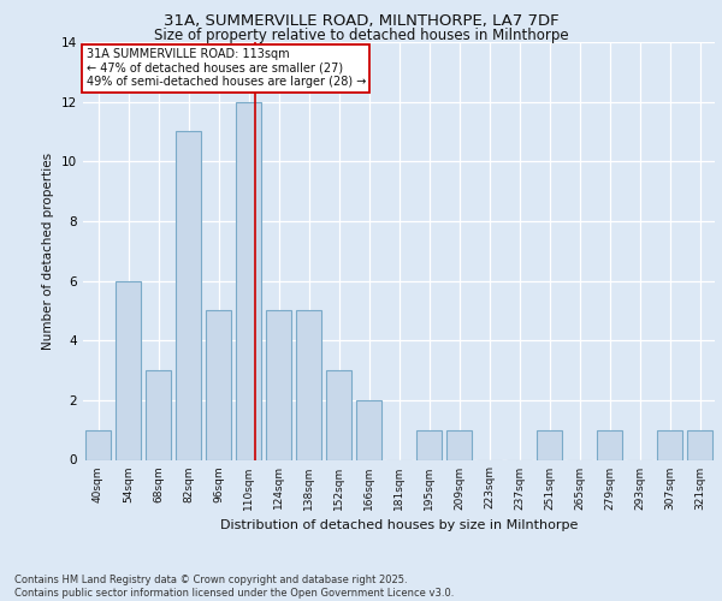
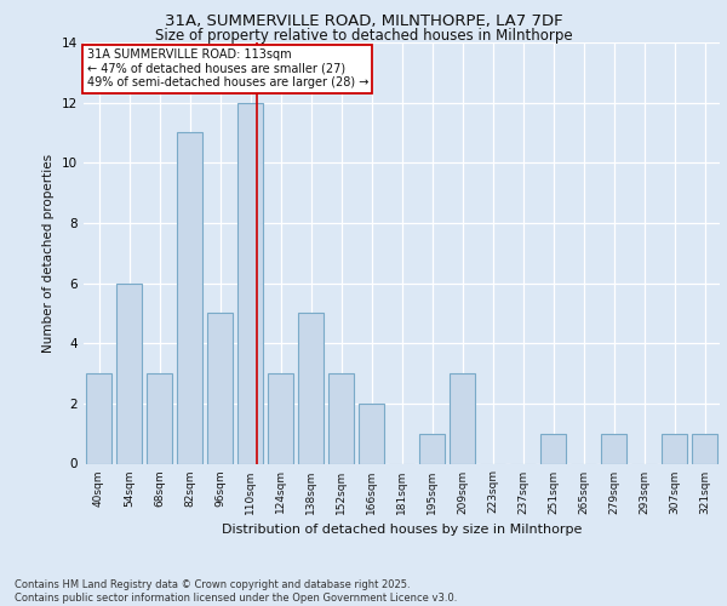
40sqm: 1 -> 3
124sqm: 5 -> 3
209sqm: 1 -> 3
